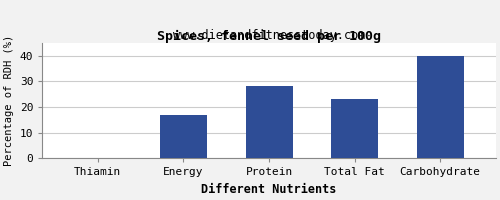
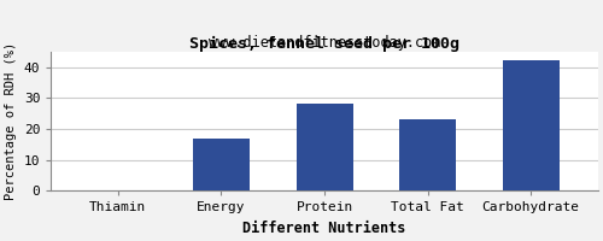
Carbohydrate: 40 -> 42
